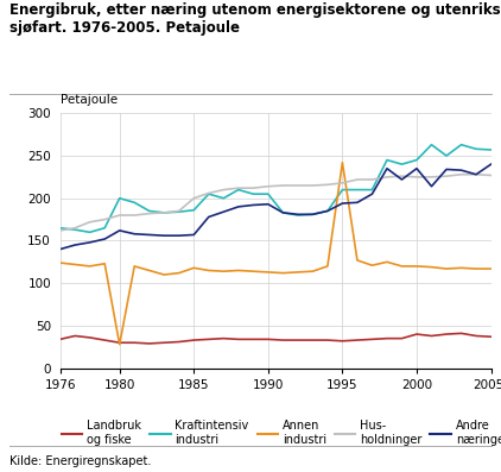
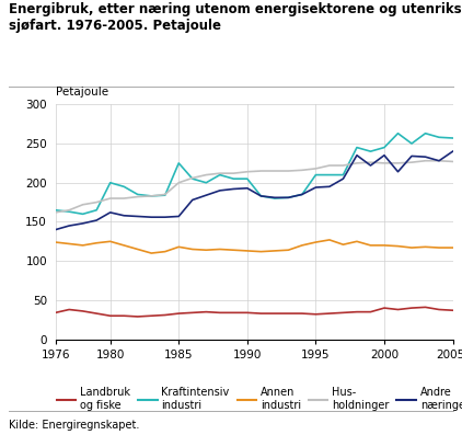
Annen industri/1980: 28 -> 125
Kraftintensiv industri/1985: 186 -> 225
Annen industri/1995: 242 -> 124
